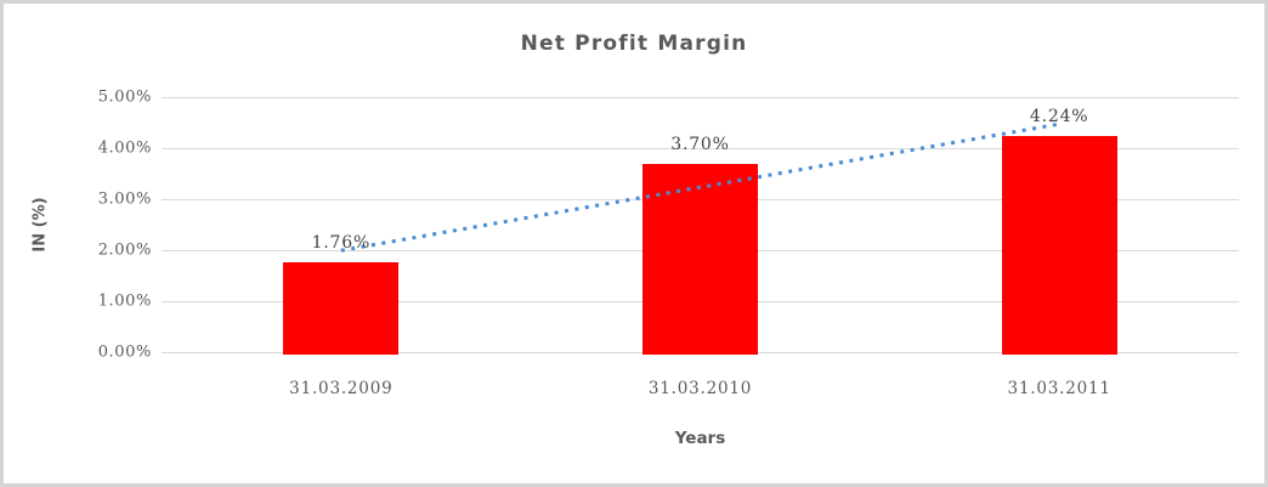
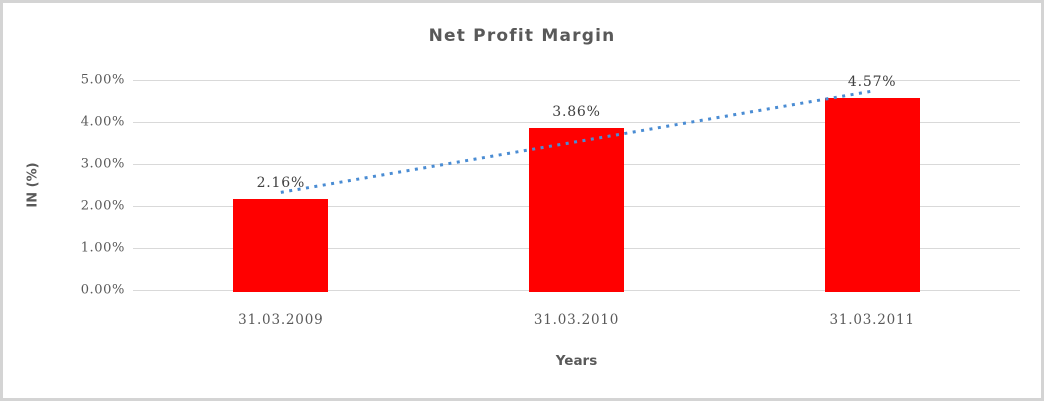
31.03.2009: 1.76% -> 2.16%
31.03.2010: 3.70% -> 3.86%
31.03.2011: 4.24% -> 4.57%
